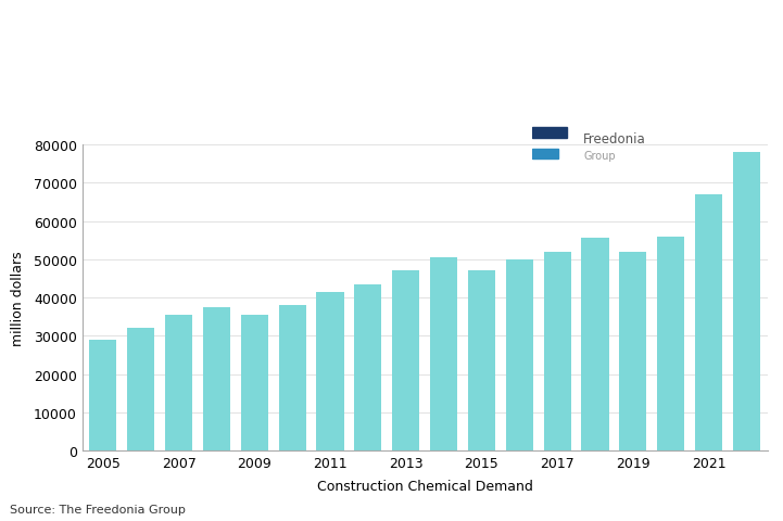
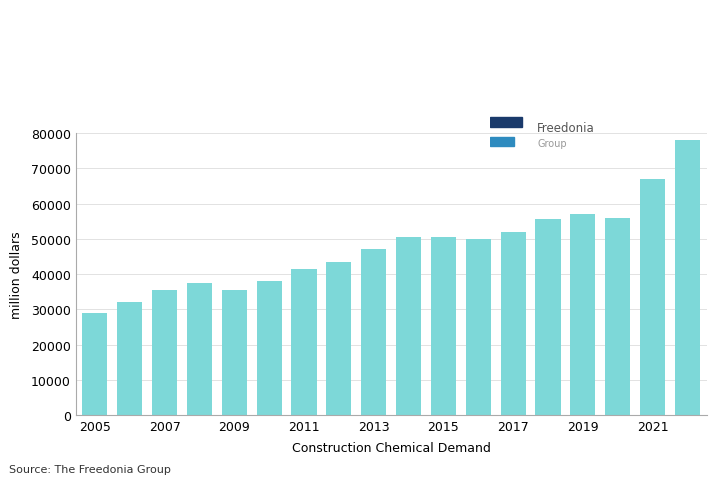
2015: 47000 -> 50500
2019: 52000 -> 57000
